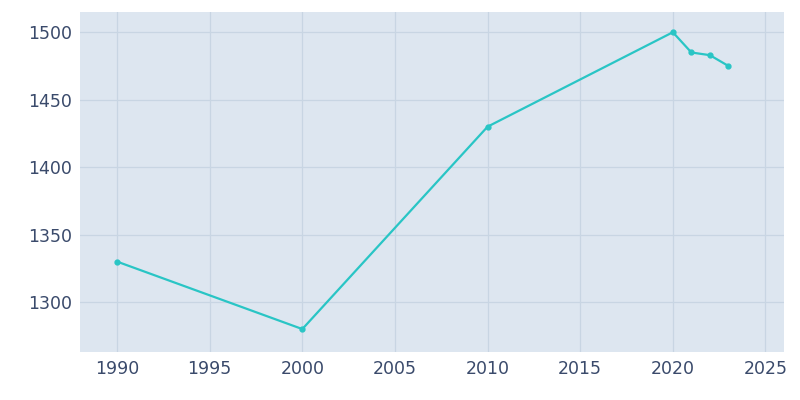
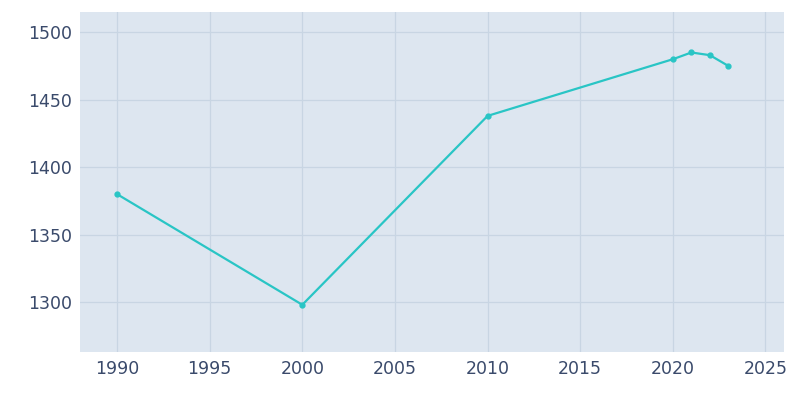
1990: 1330 -> 1380
2000: 1280 -> 1298
2010: 1430 -> 1438
2020: 1500 -> 1480
